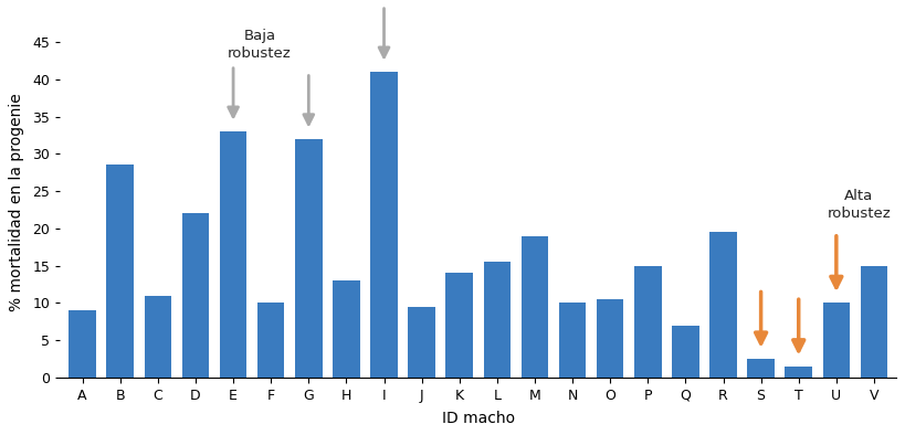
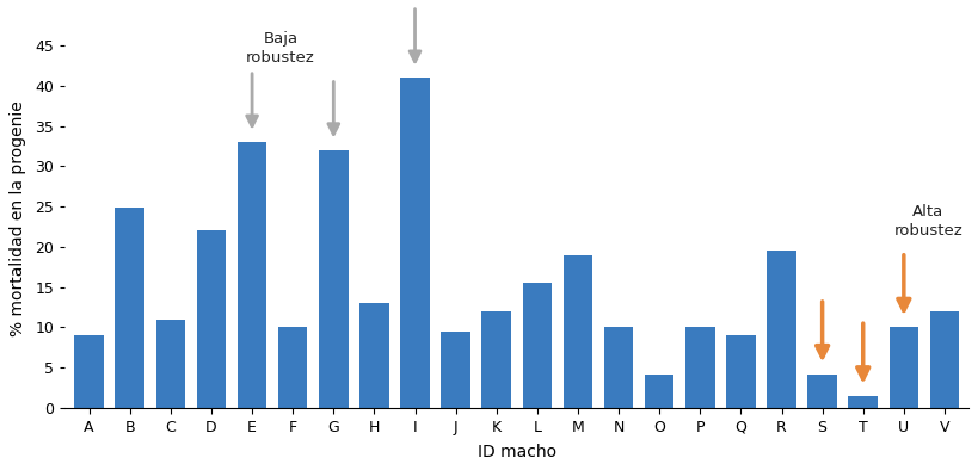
B: 28.5 -> 24.8
K: 14.0 -> 12.0
O: 10.5 -> 4.2
P: 15.0 -> 10.0
Q: 7.0 -> 9.0
S: 2.5 -> 4.2
V: 15.0 -> 12.0
